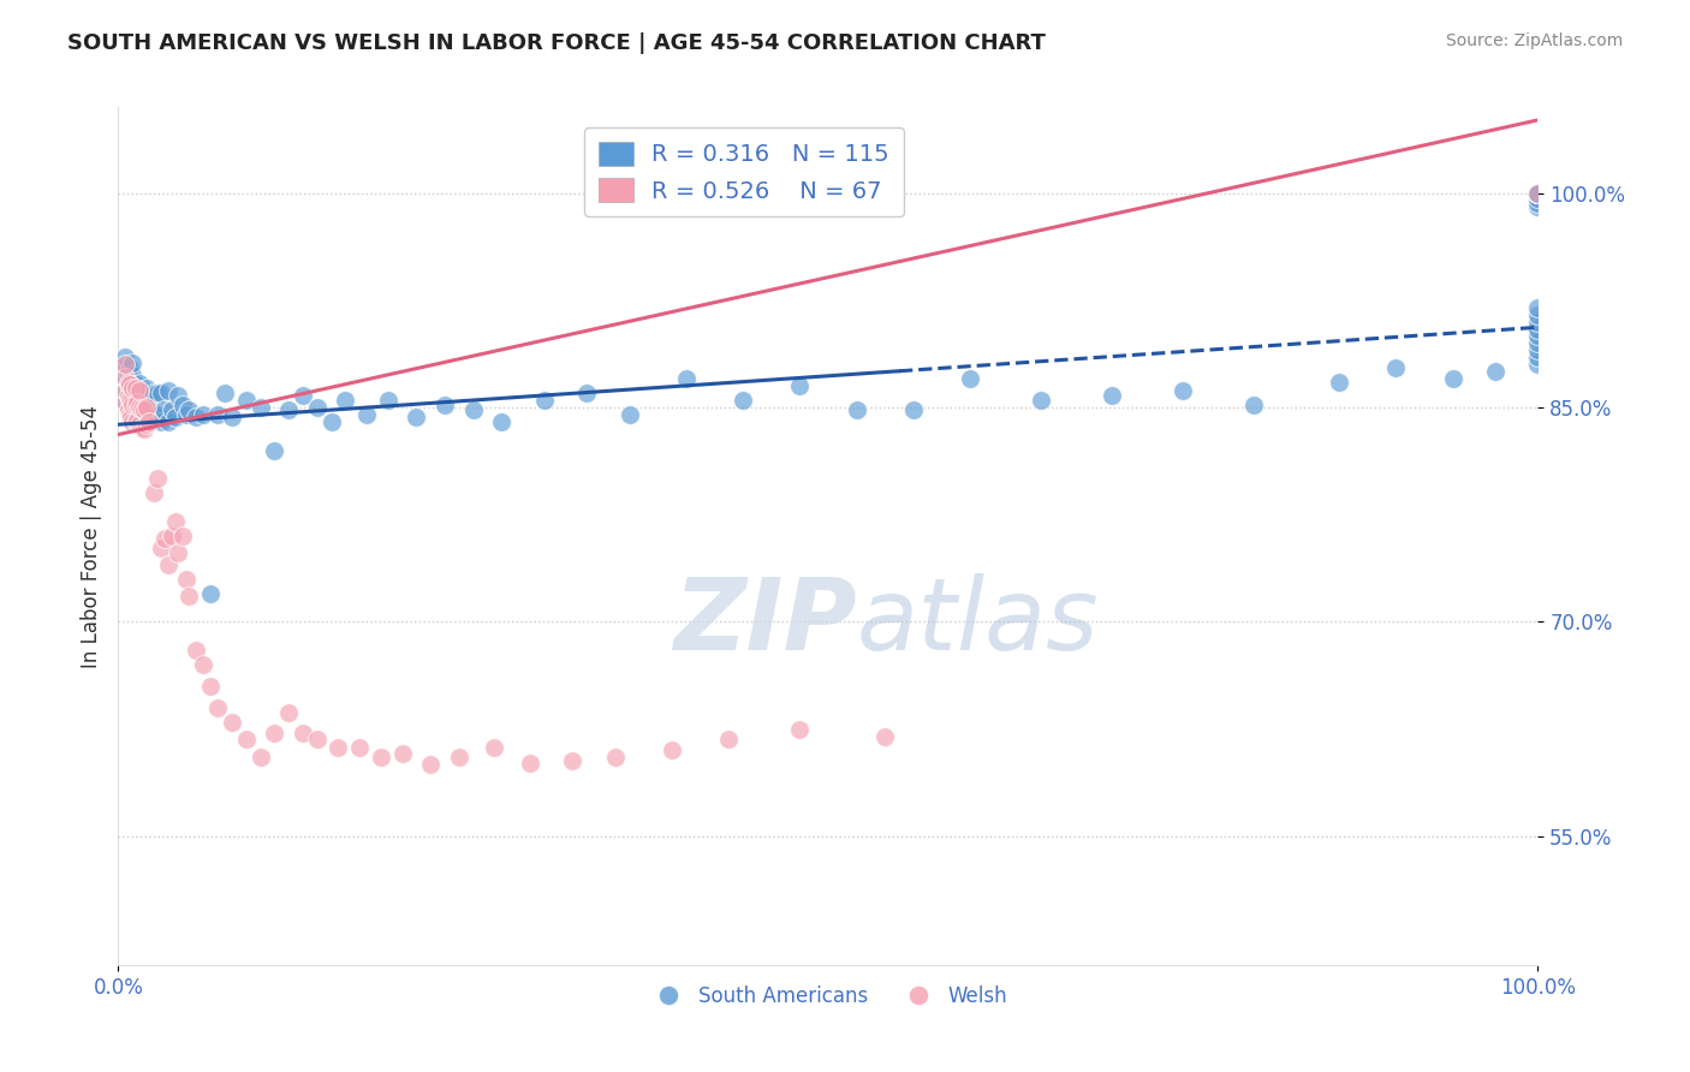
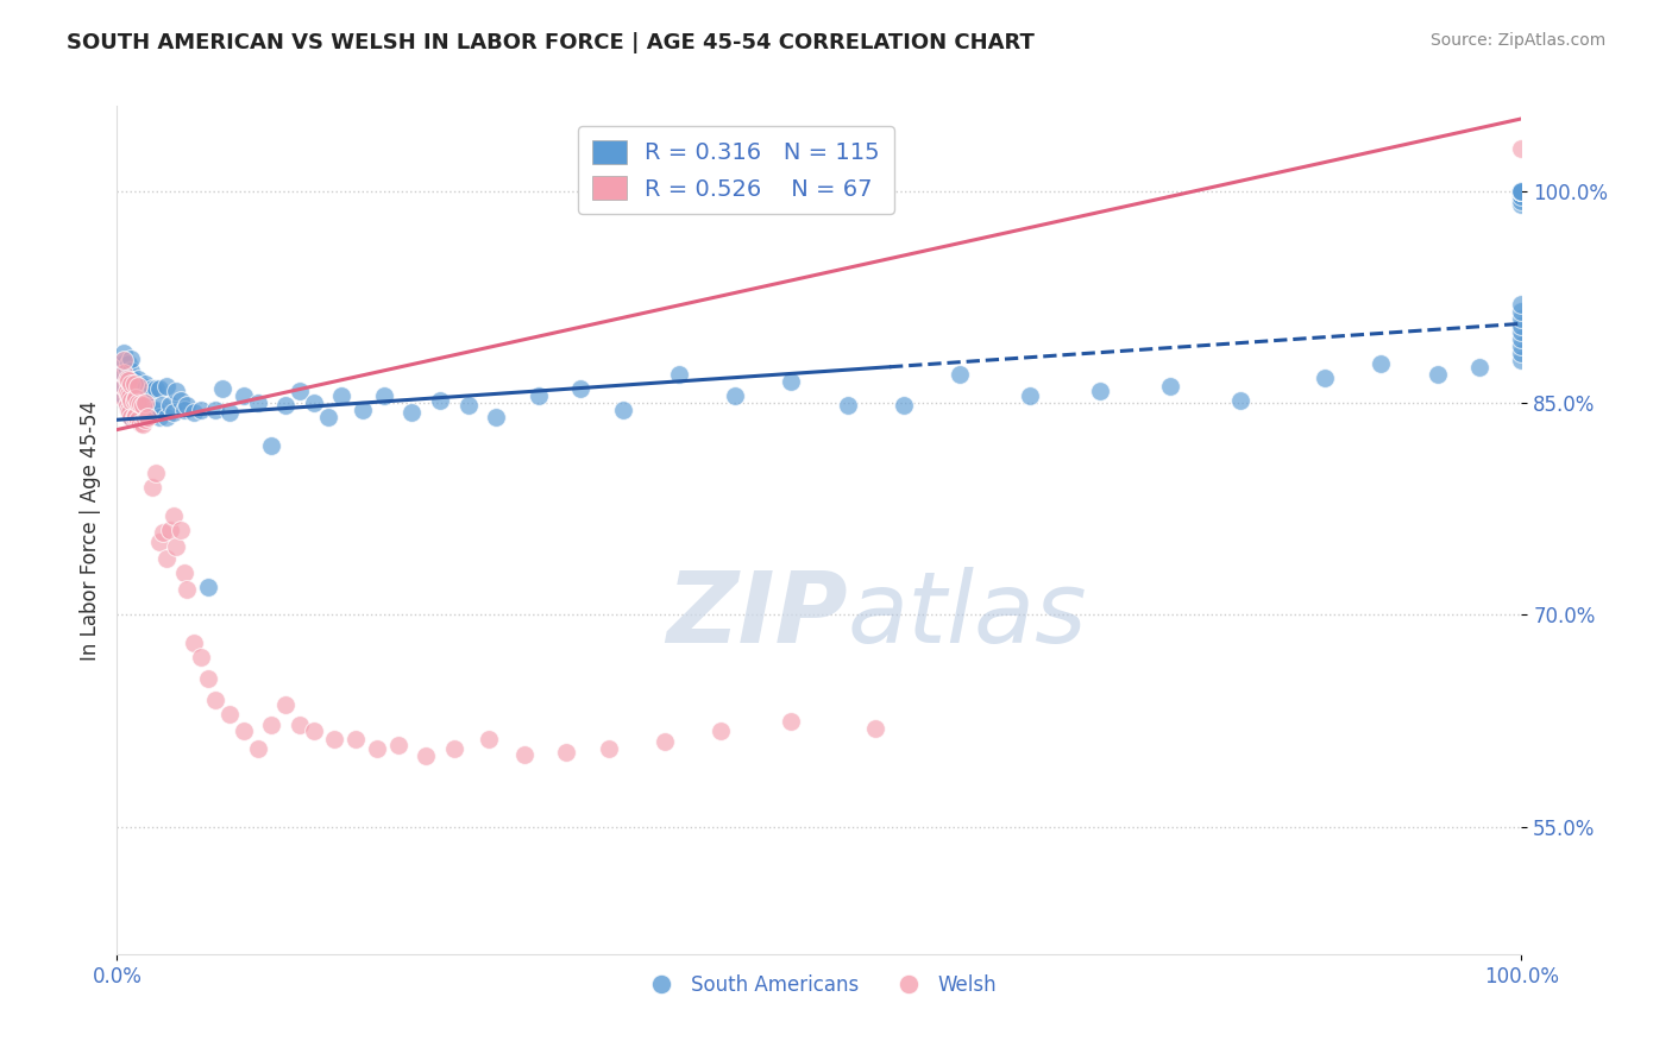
Welsh/100.0%: 100.0% -> 103.0%
